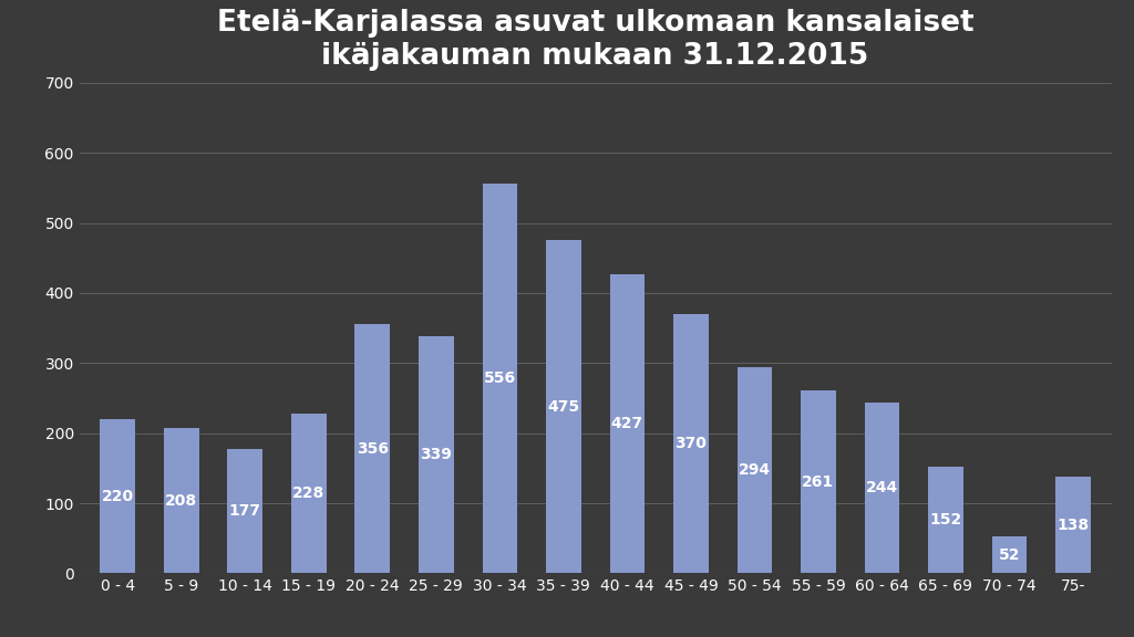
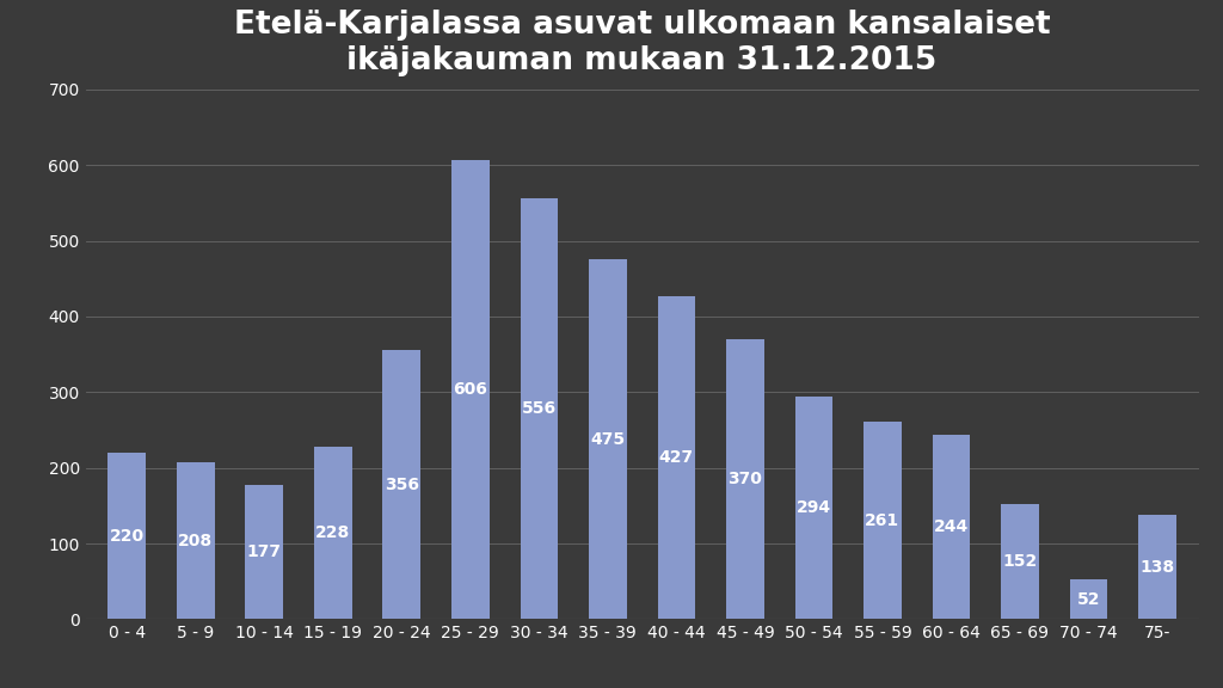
25 - 29: 339 -> 606
